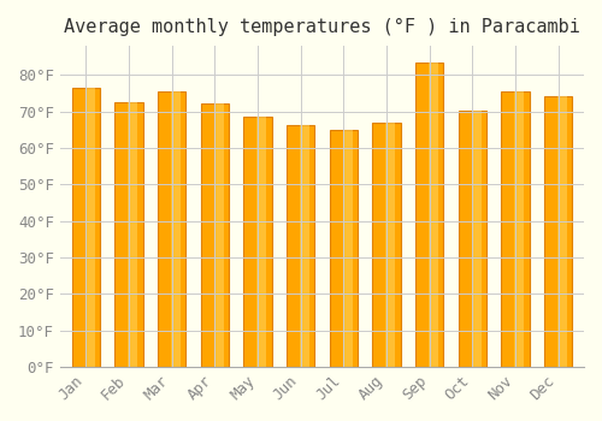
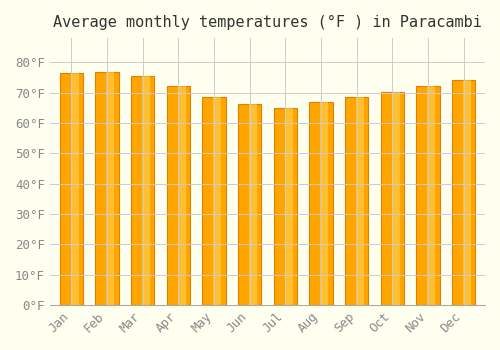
Feb: 72.5°F -> 76.8°F
Sep: 83.5°F -> 68.7°F
Nov: 75.5°F -> 72.3°F
